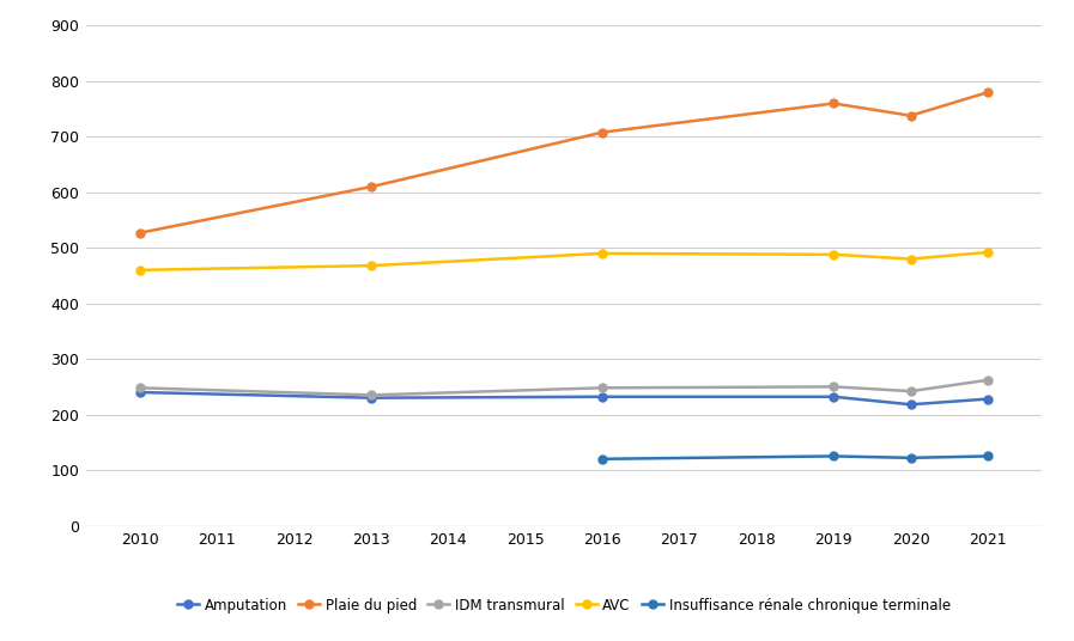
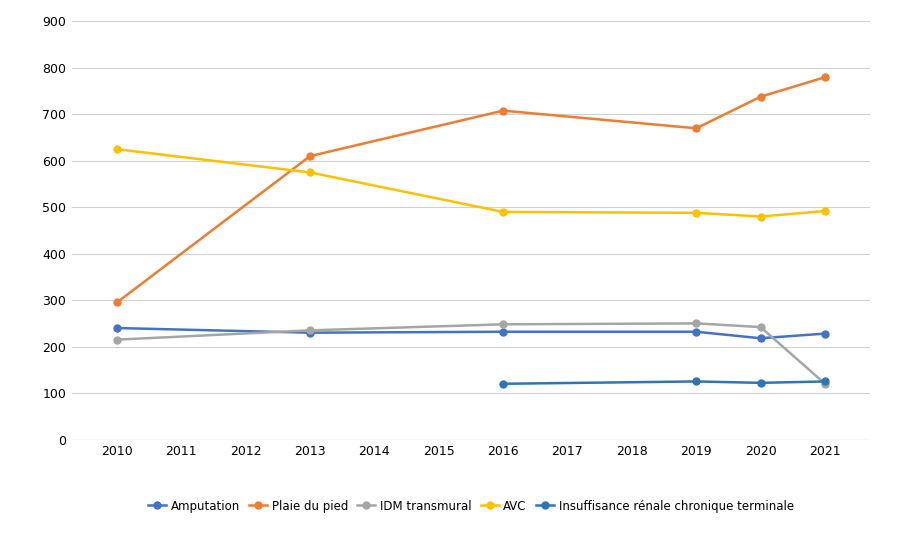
Plaie du pied/2010: 527 -> 295
IDM transmural/2010: 248 -> 215
AVC/2010: 460 -> 625
AVC/2013: 468 -> 575
Plaie du pied/2019: 760 -> 670
IDM transmural/2021: 262 -> 120
